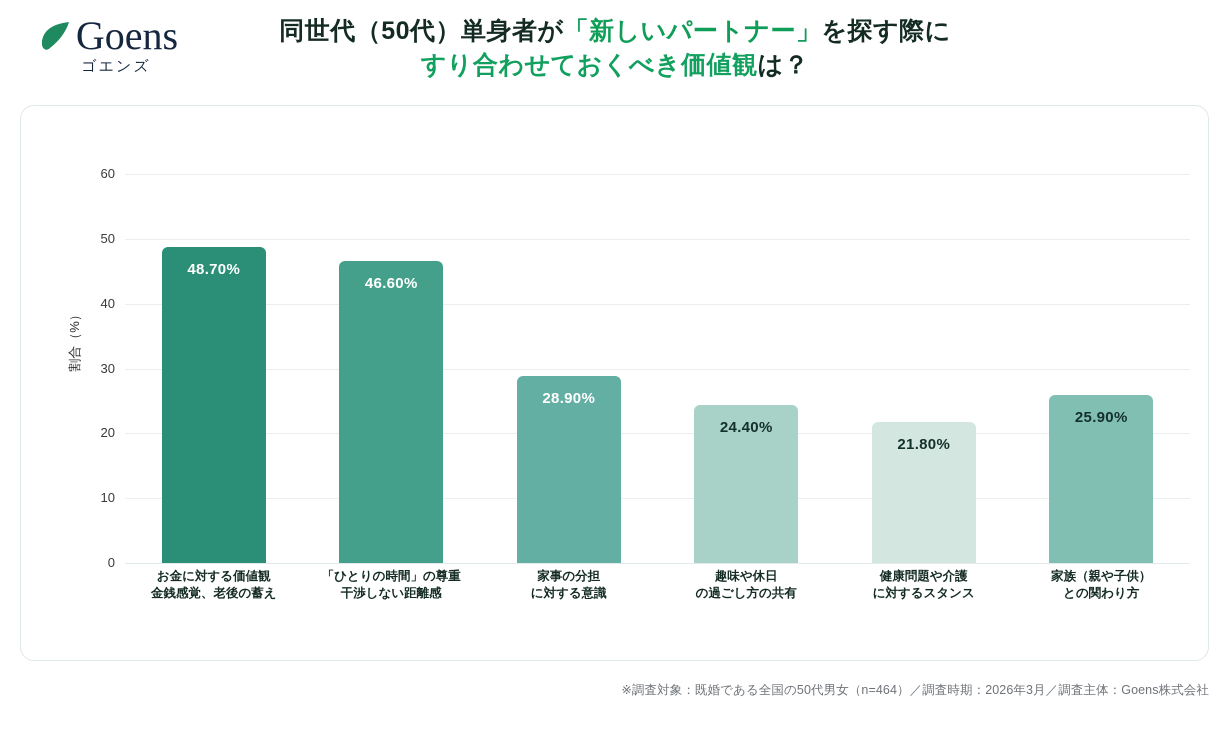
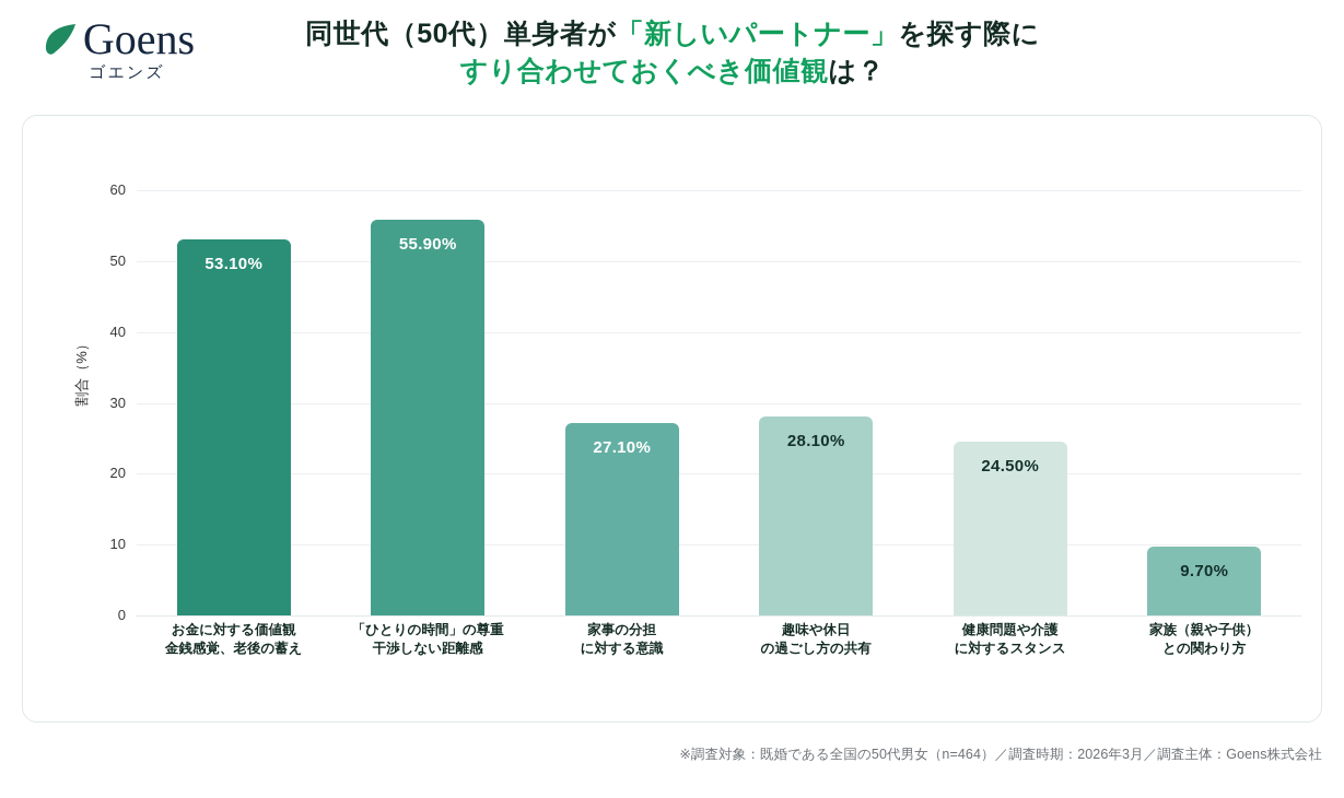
お金に対する価値観 金銭感覚、老後の蓄え: 48.70% -> 53.10%
「ひとりの時間」の尊重 干渉しない距離感: 46.60% -> 55.90%
家事の分担 に対する意識: 28.90% -> 27.10%
趣味や休日 の過ごし方の共有: 24.40% -> 28.10%
健康問題や介護 に対するスタンス: 21.80% -> 24.50%
家族（親や子供） との関わり方: 25.90% -> 9.70%
